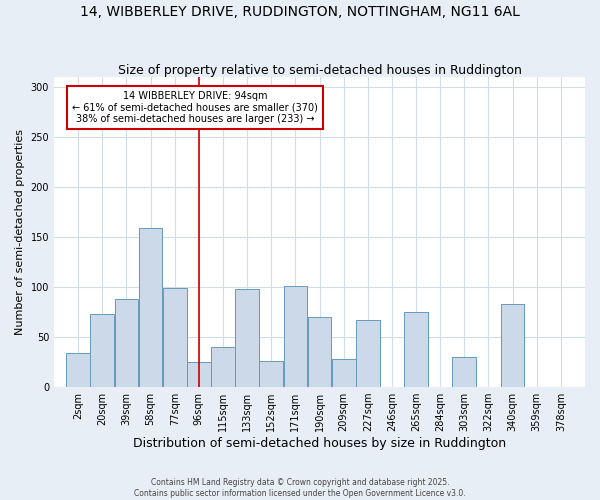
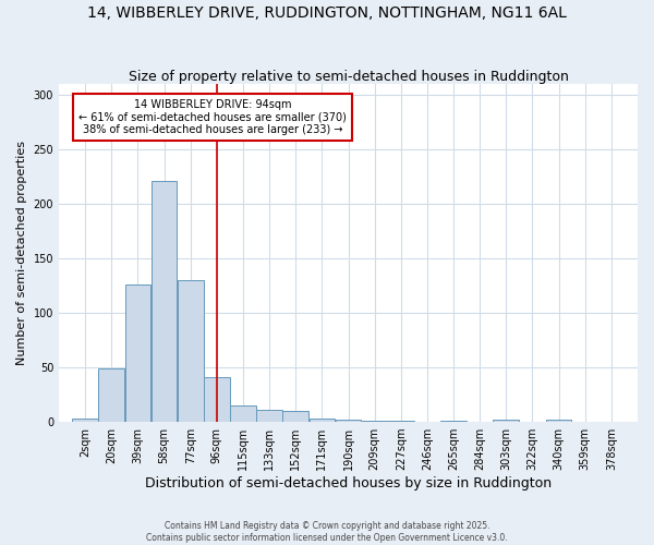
2sqm: 34 -> 3
20sqm: 73 -> 49
39sqm: 88 -> 126
58sqm: 159 -> 221
77sqm: 99 -> 130
96sqm: 25 -> 41
115sqm: 40 -> 15
133sqm: 98 -> 11
152sqm: 26 -> 10
171sqm: 101 -> 3
190sqm: 70 -> 2
209sqm: 28 -> 1
227sqm: 67 -> 1
265sqm: 75 -> 1
303sqm: 30 -> 2
340sqm: 83 -> 2
